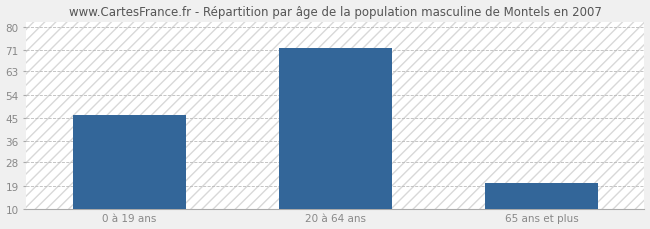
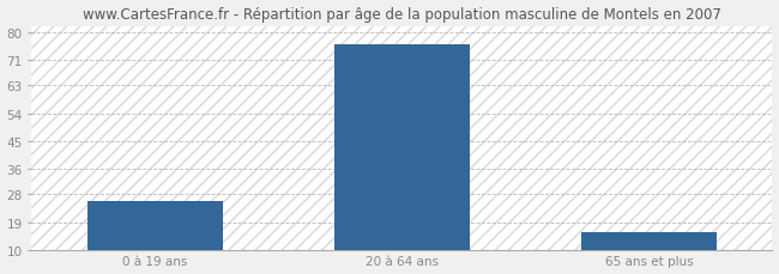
0 à 19 ans: 46 -> 26
20 à 64 ans: 72 -> 76
65 ans et plus: 20 -> 16
